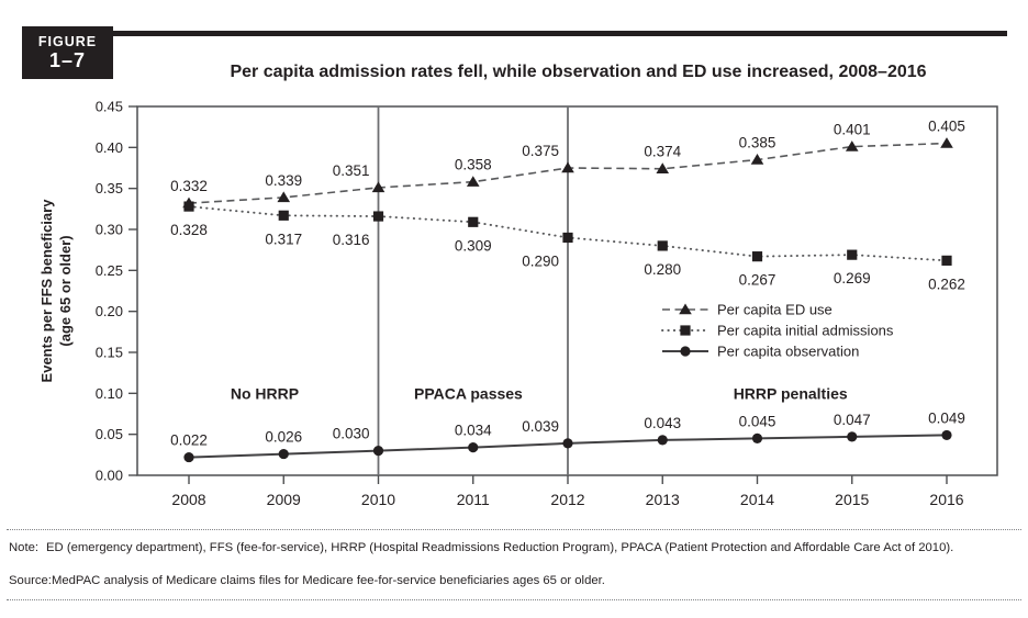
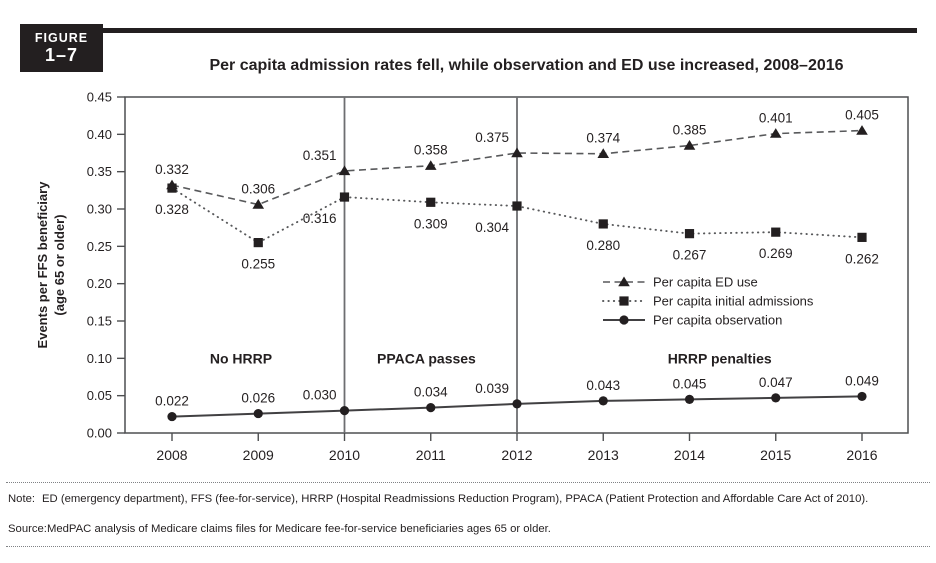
Per capita ED use/2009: 0.339 -> 0.306
Per capita initial admissions/2009: 0.317 -> 0.255
Per capita initial admissions/2012: 0.290 -> 0.304
